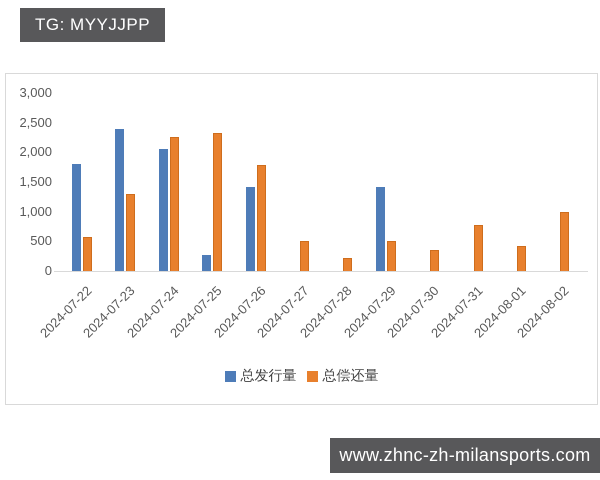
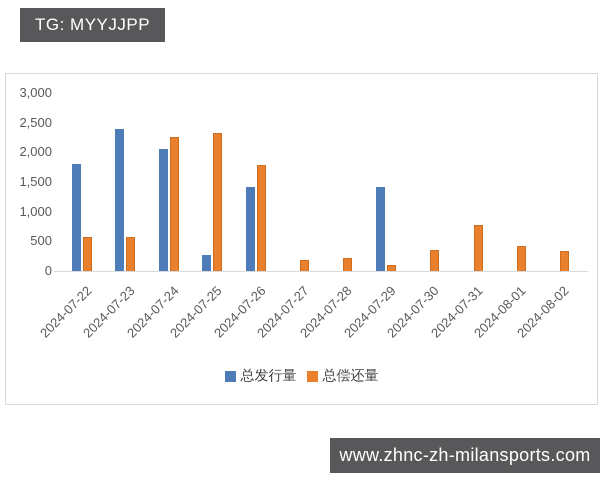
总偿还量/2024-07-23: 1300 -> 600
总偿还量/2024-07-27: 500 -> 200
总偿还量/2024-07-29: 500 -> 100
总偿还量/2024-08-02: 1000 -> 300
